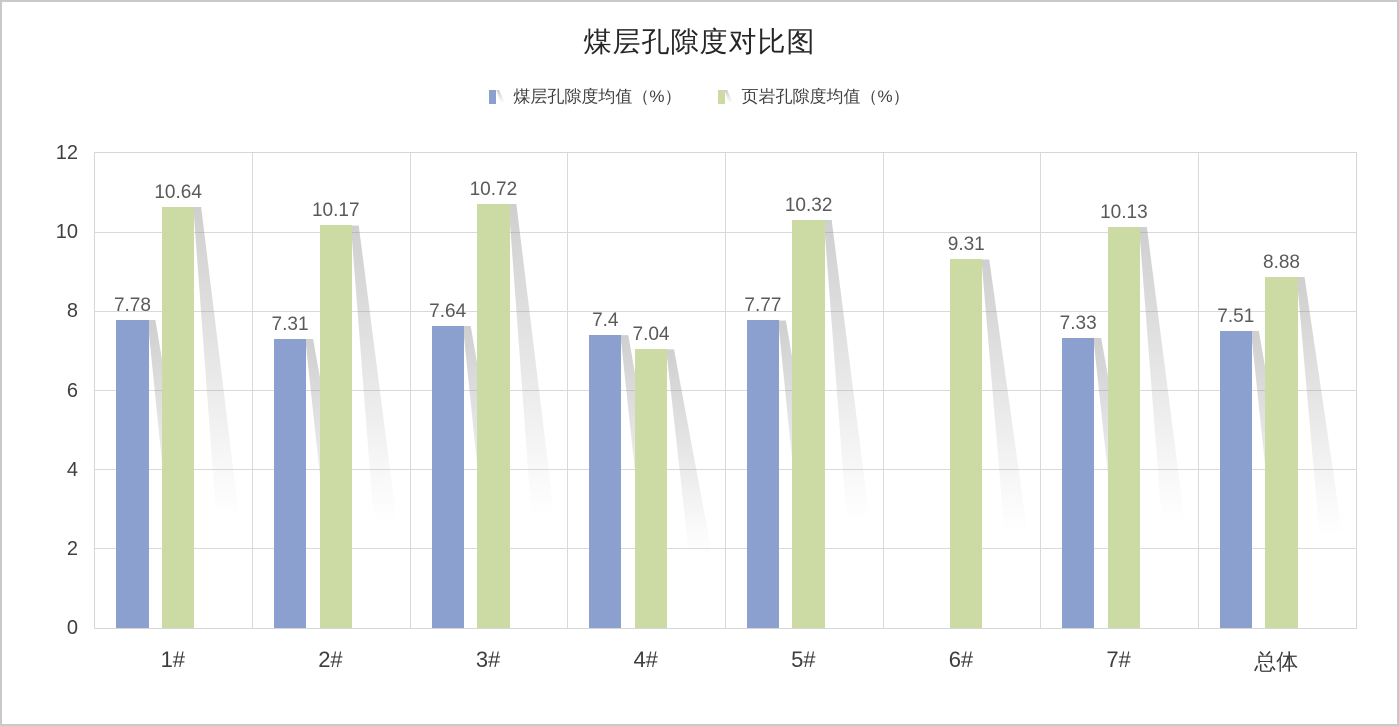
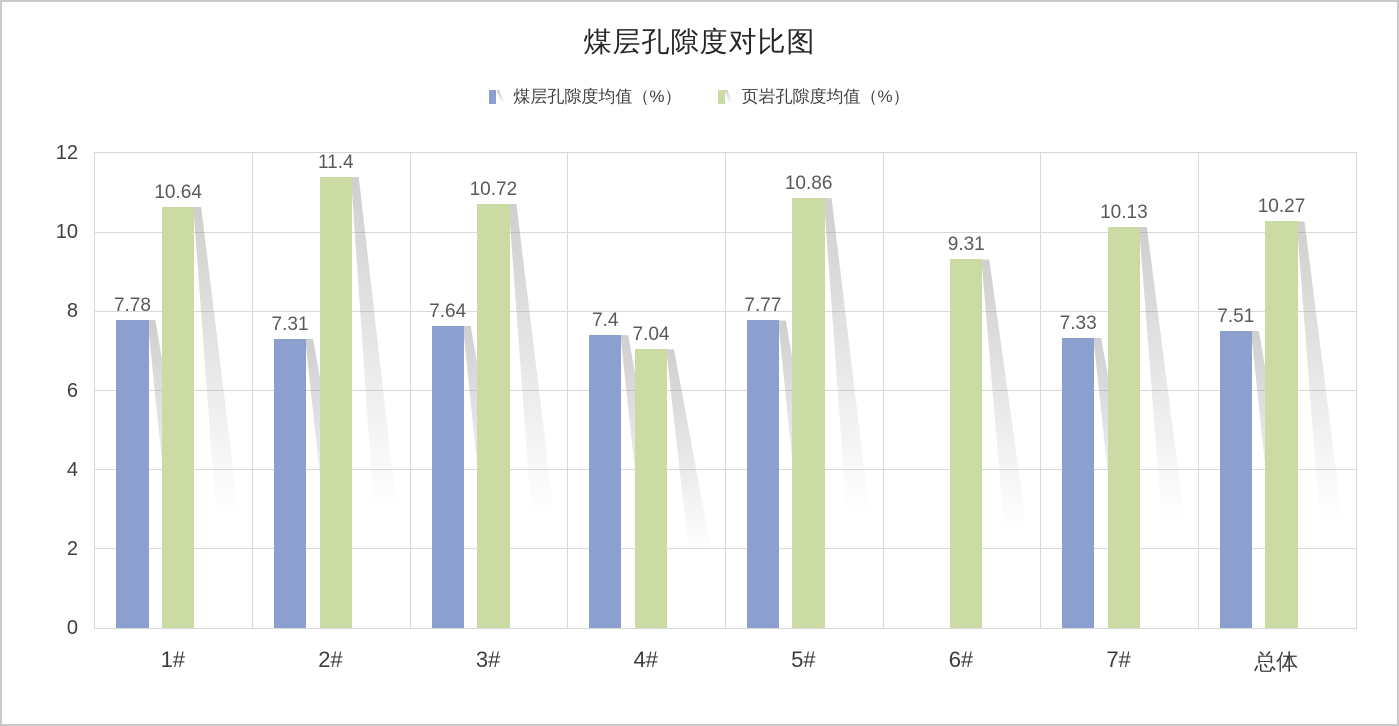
页岩孔隙度均值（%）/2#: 10.17 -> 11.4
页岩孔隙度均值（%）/5#: 10.32 -> 10.86
页岩孔隙度均值（%）/总体: 8.88 -> 10.27
